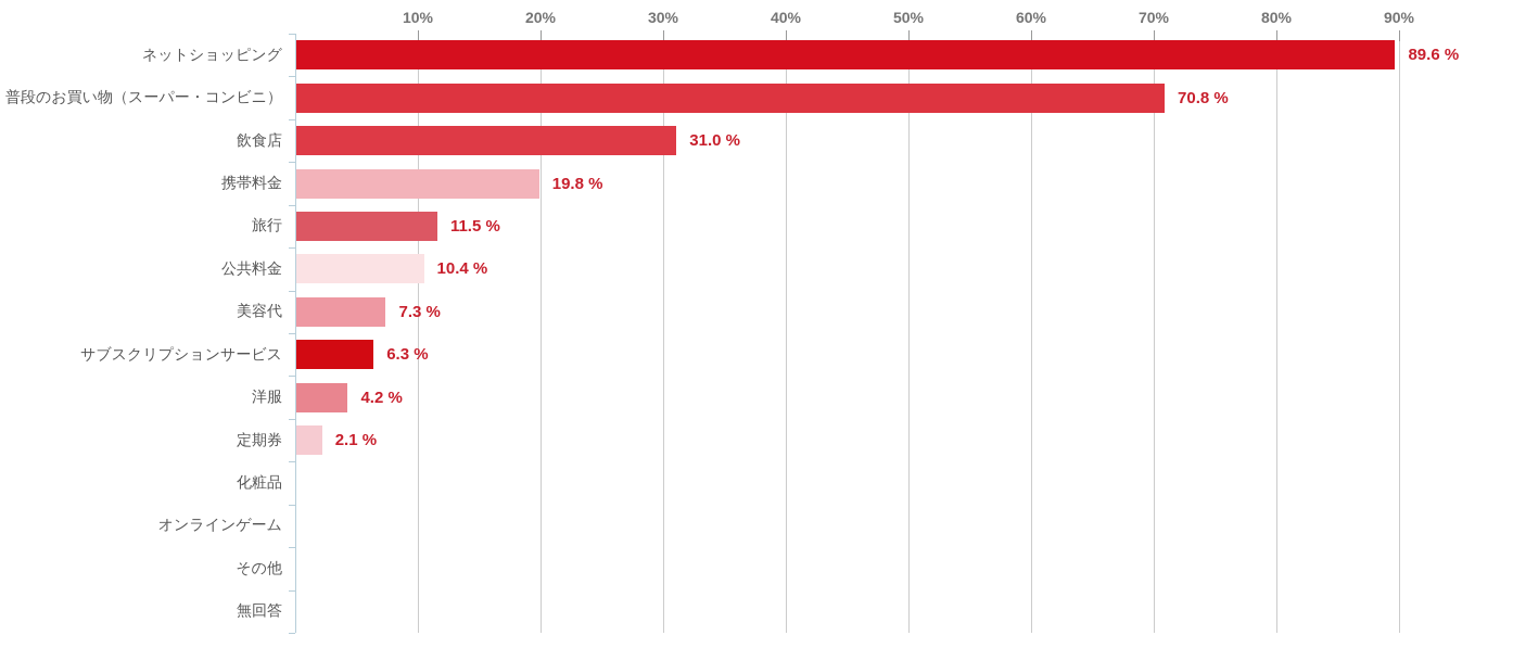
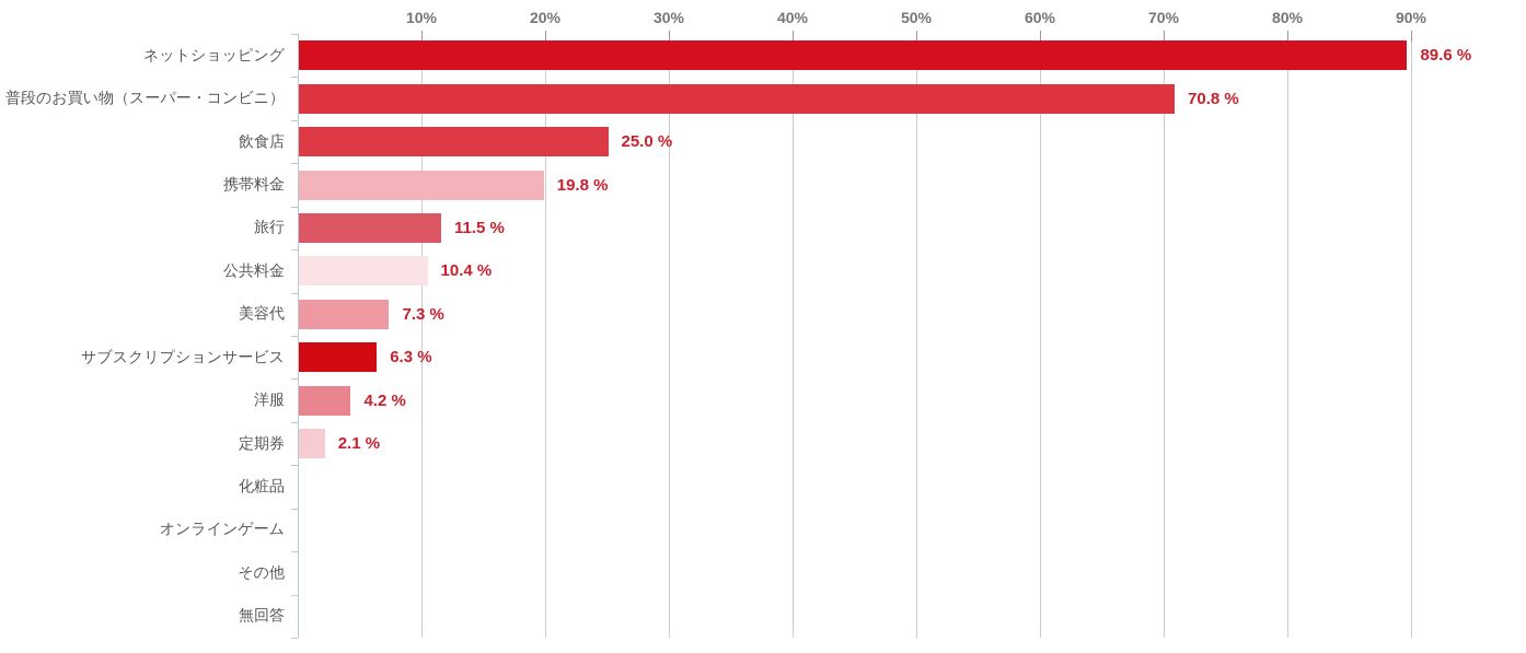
飲食店: 31.0 -> 25.0
